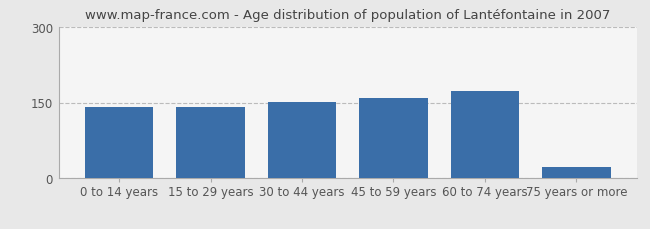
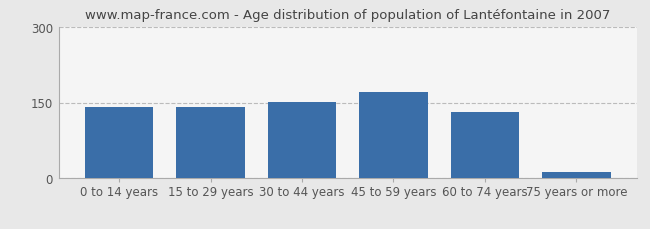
45 to 59 years: 158 -> 170
60 to 74 years: 172 -> 131
75 years or more: 22 -> 12
